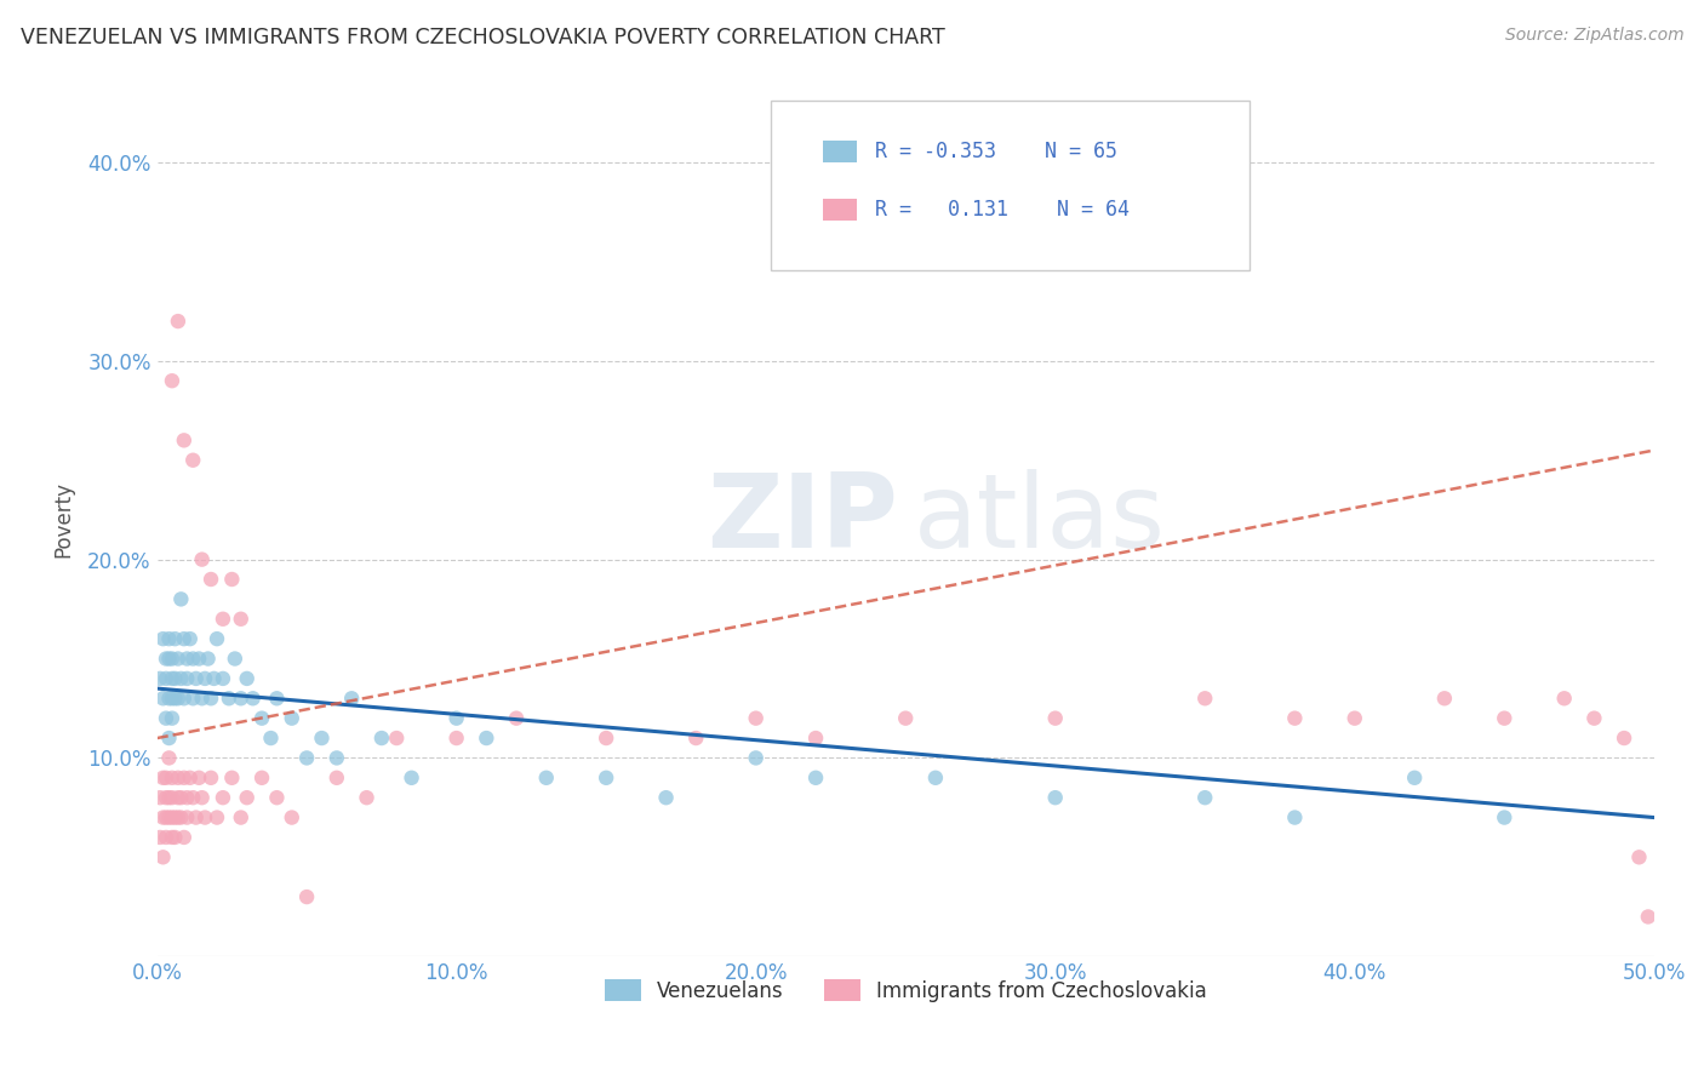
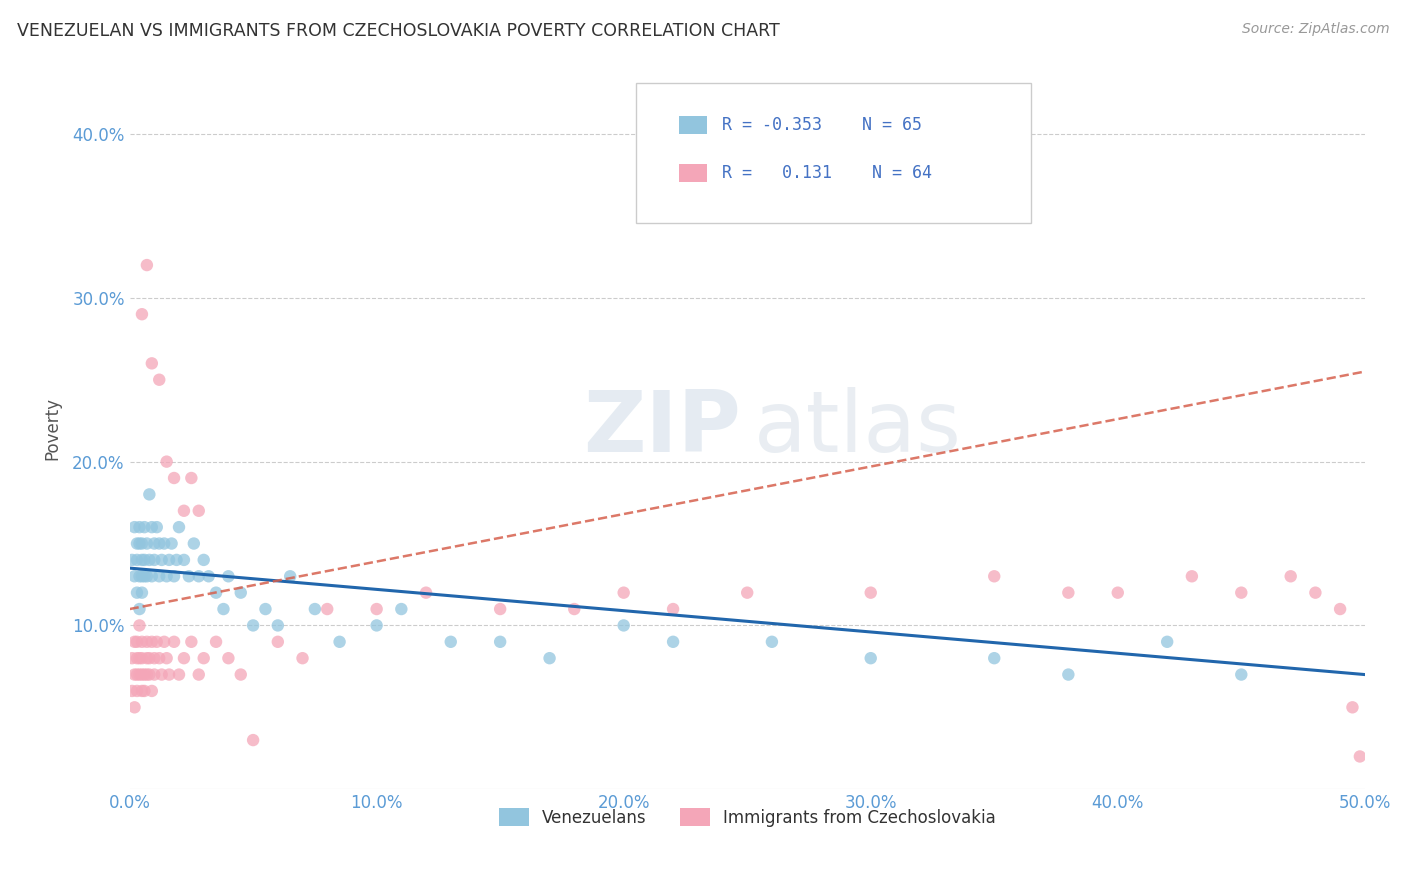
Venezuelans/10.0%: 12% -> 10%
